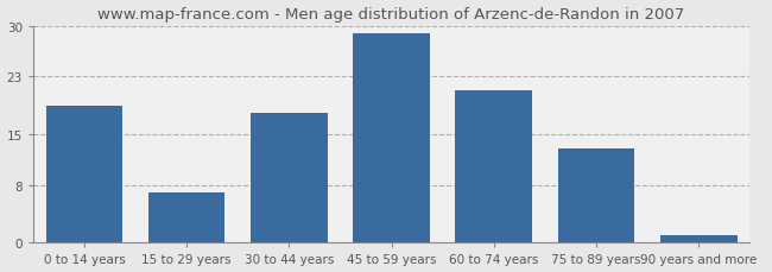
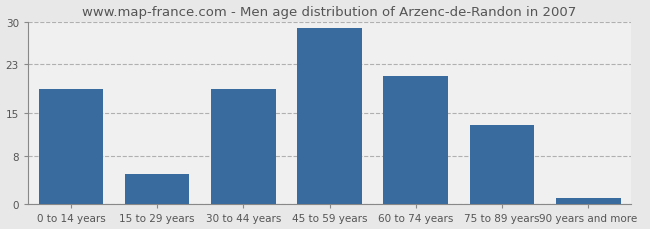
15 to 29 years: 7 -> 5
30 to 44 years: 18 -> 19
